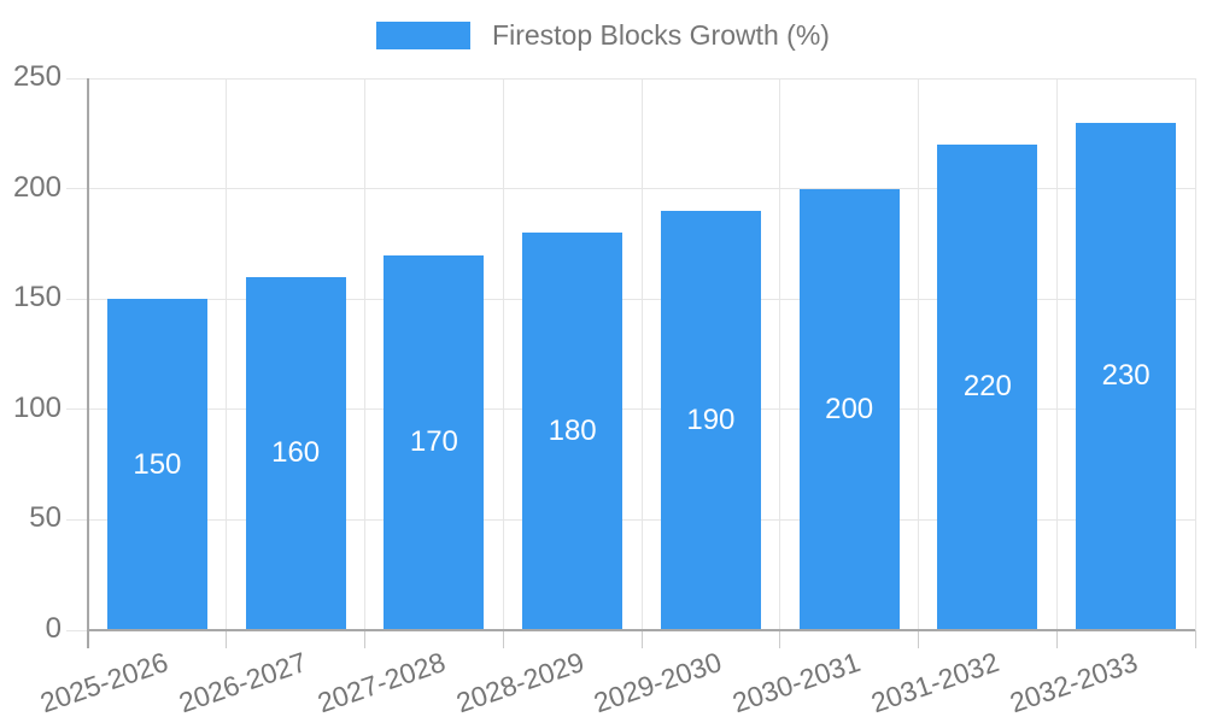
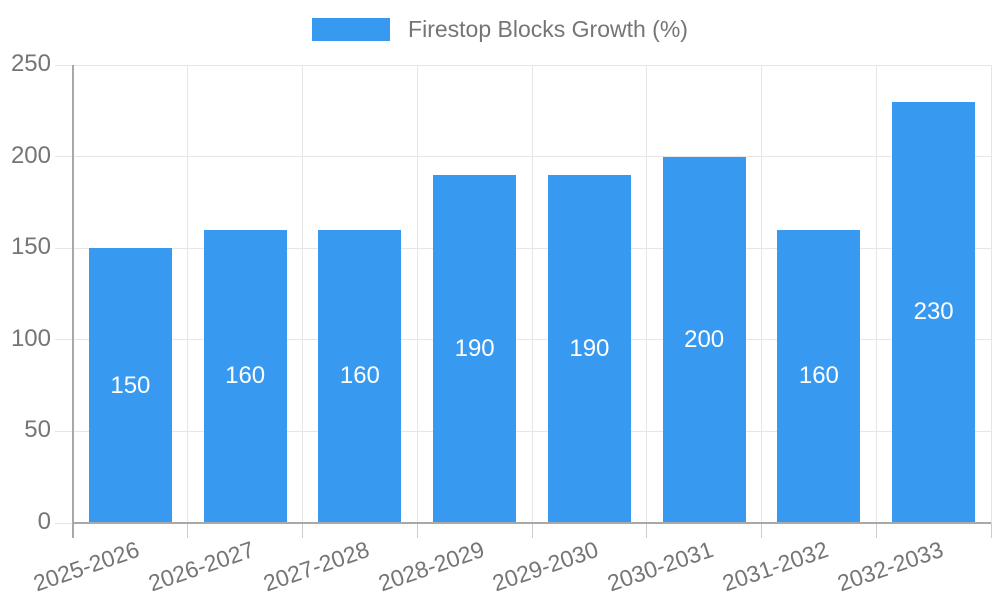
2027-2028: 170 -> 160
2028-2029: 180 -> 190
2031-2032: 220 -> 160
